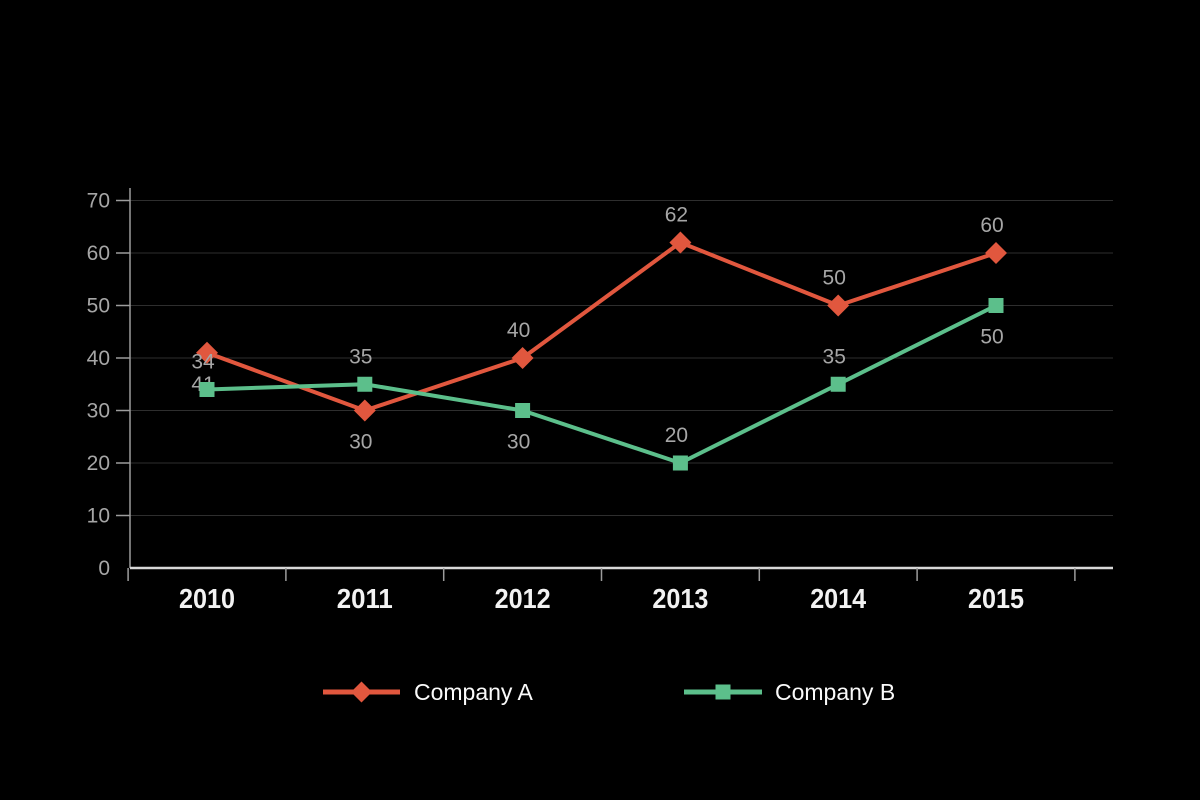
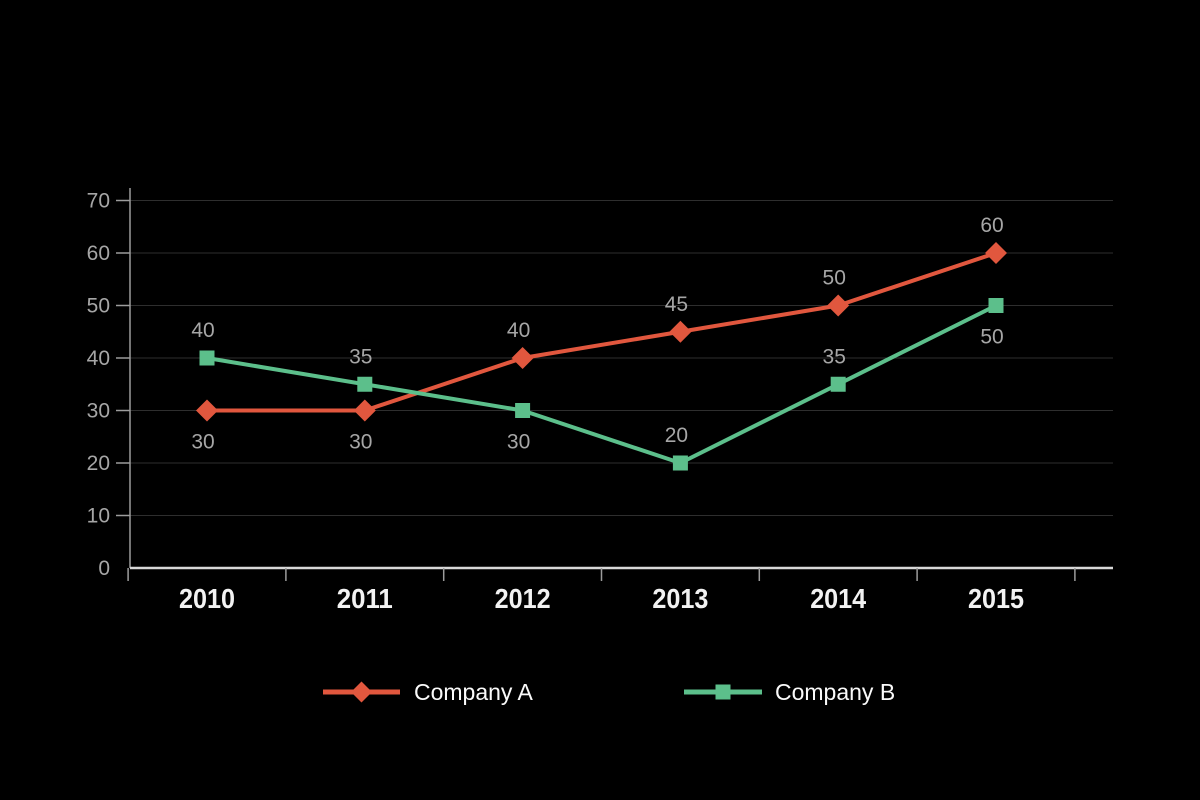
Company A/2010: 41 -> 30
Company B/2010: 34 -> 40
Company A/2013: 62 -> 45
